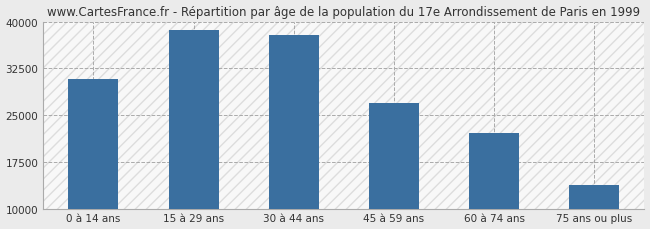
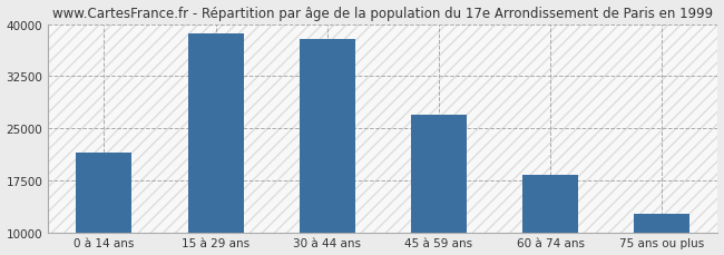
0 à 14 ans: 30800 -> 21500
60 à 74 ans: 22200 -> 18300
75 ans ou plus: 13800 -> 12700
